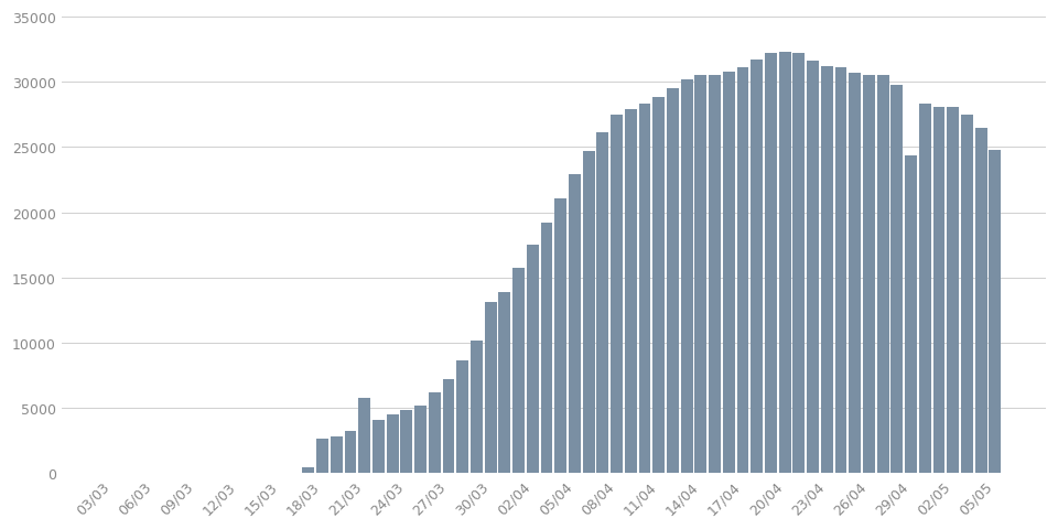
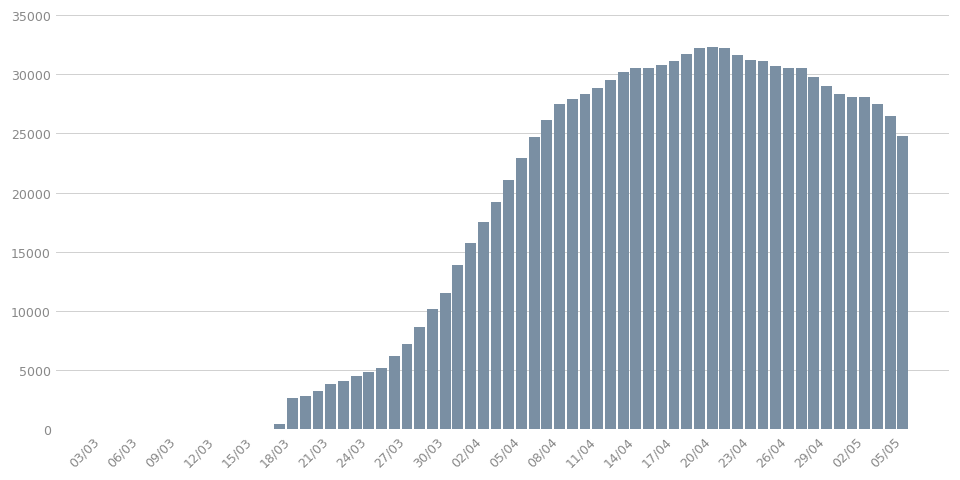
21/03: 5800 -> 3800
30/03: 13100 -> 11500
29/04: 24400 -> 29000
